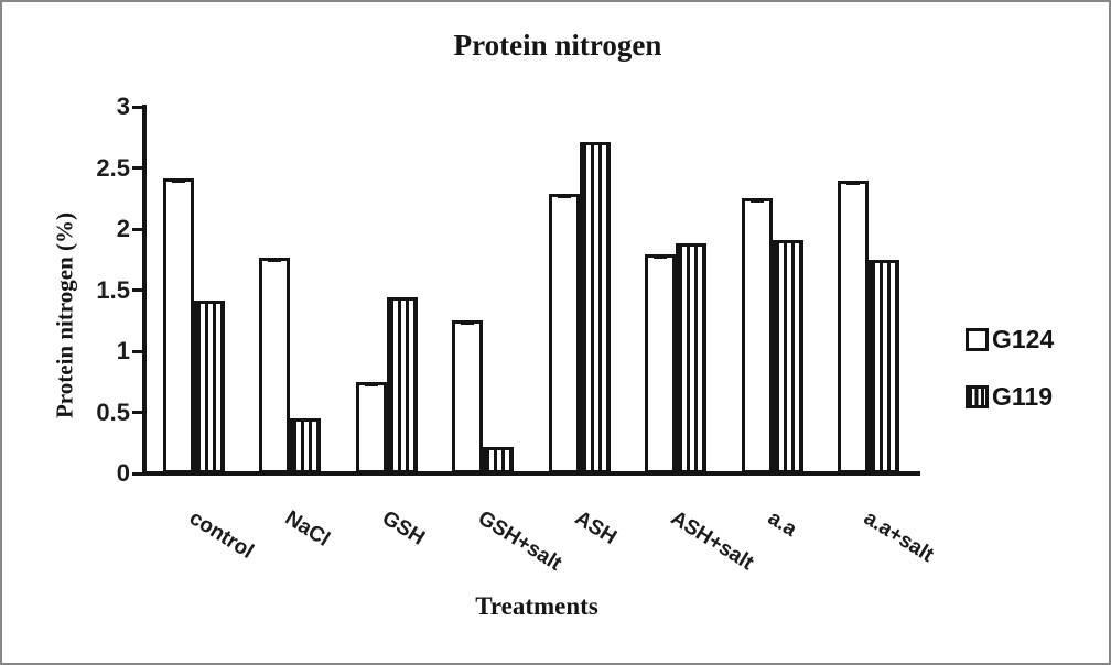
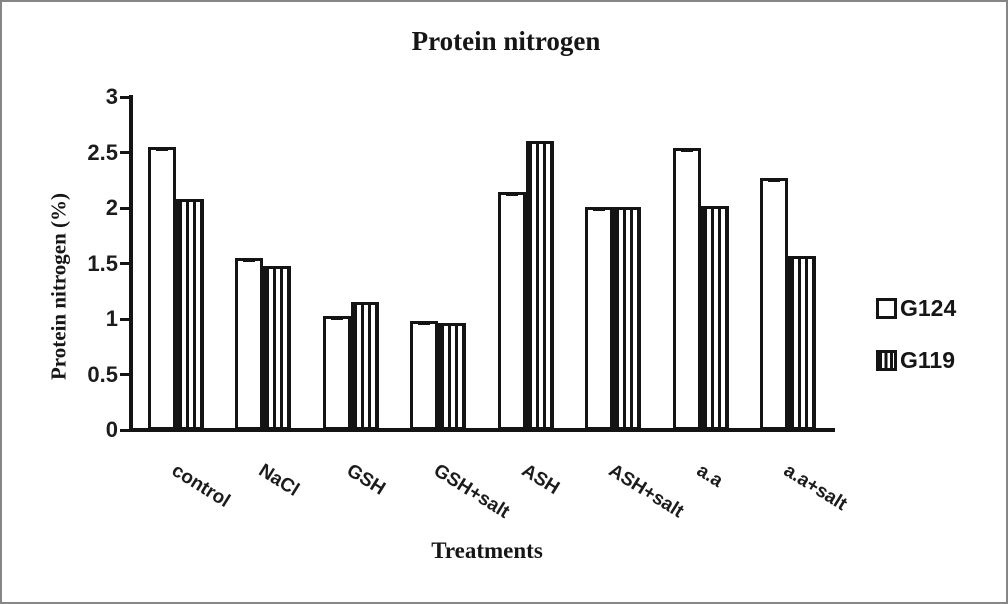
G124/control: 2.41 -> 2.55
G119/control: 1.41 -> 2.08
G124/NaCl: 1.77 -> 1.55
G119/NaCl: 0.45 -> 1.48
G124/GSH: 0.75 -> 1.03
G119/GSH: 1.44 -> 1.15
G124/GSH+salt: 1.25 -> 0.98
G119/GSH+salt: 0.22 -> 0.96
G124/ASH: 2.29 -> 2.14
G119/ASH: 2.71 -> 2.60
G124/ASH+salt: 1.79 -> 2.01
G119/ASH+salt: 1.88 -> 2.01
G124/a.a: 2.25 -> 2.54
G119/a.a: 1.91 -> 2.02
G124/a.a+salt: 2.40 -> 2.27
G119/a.a+salt: 1.75 -> 1.57
